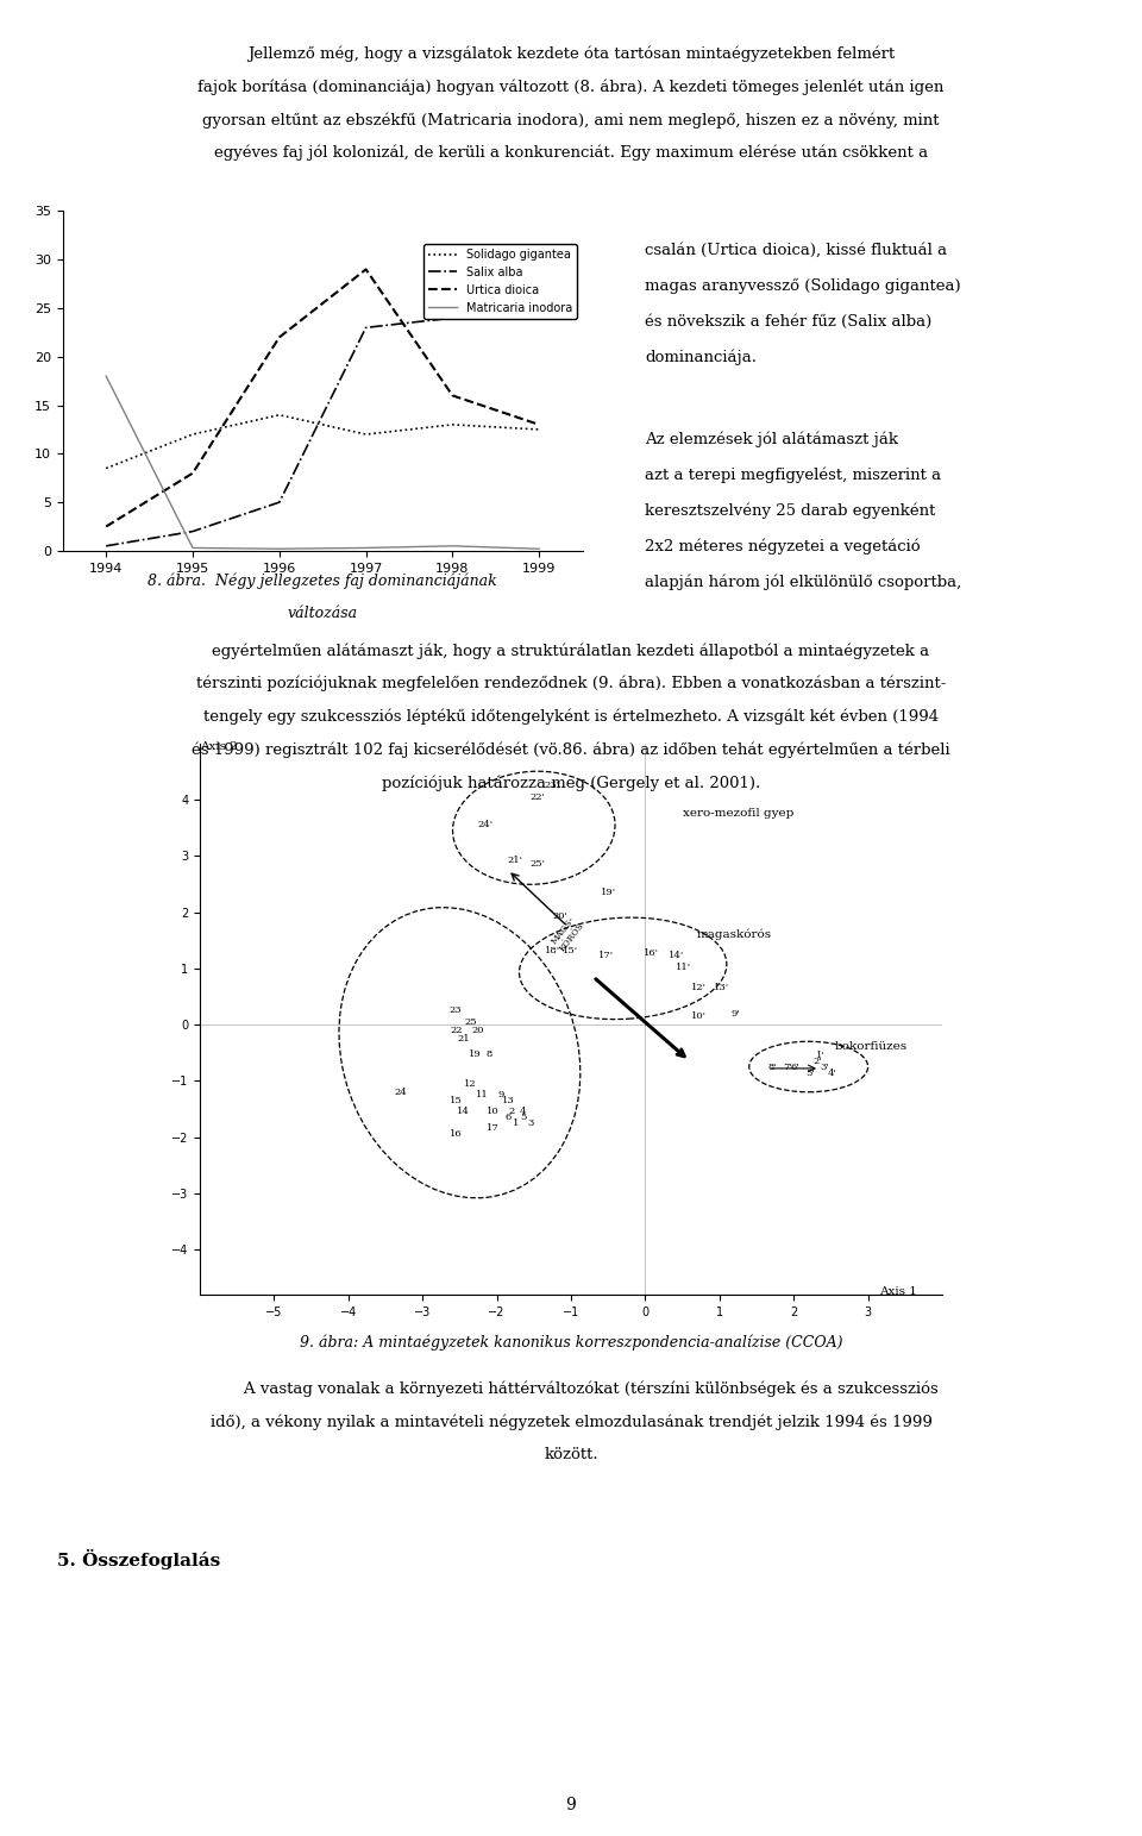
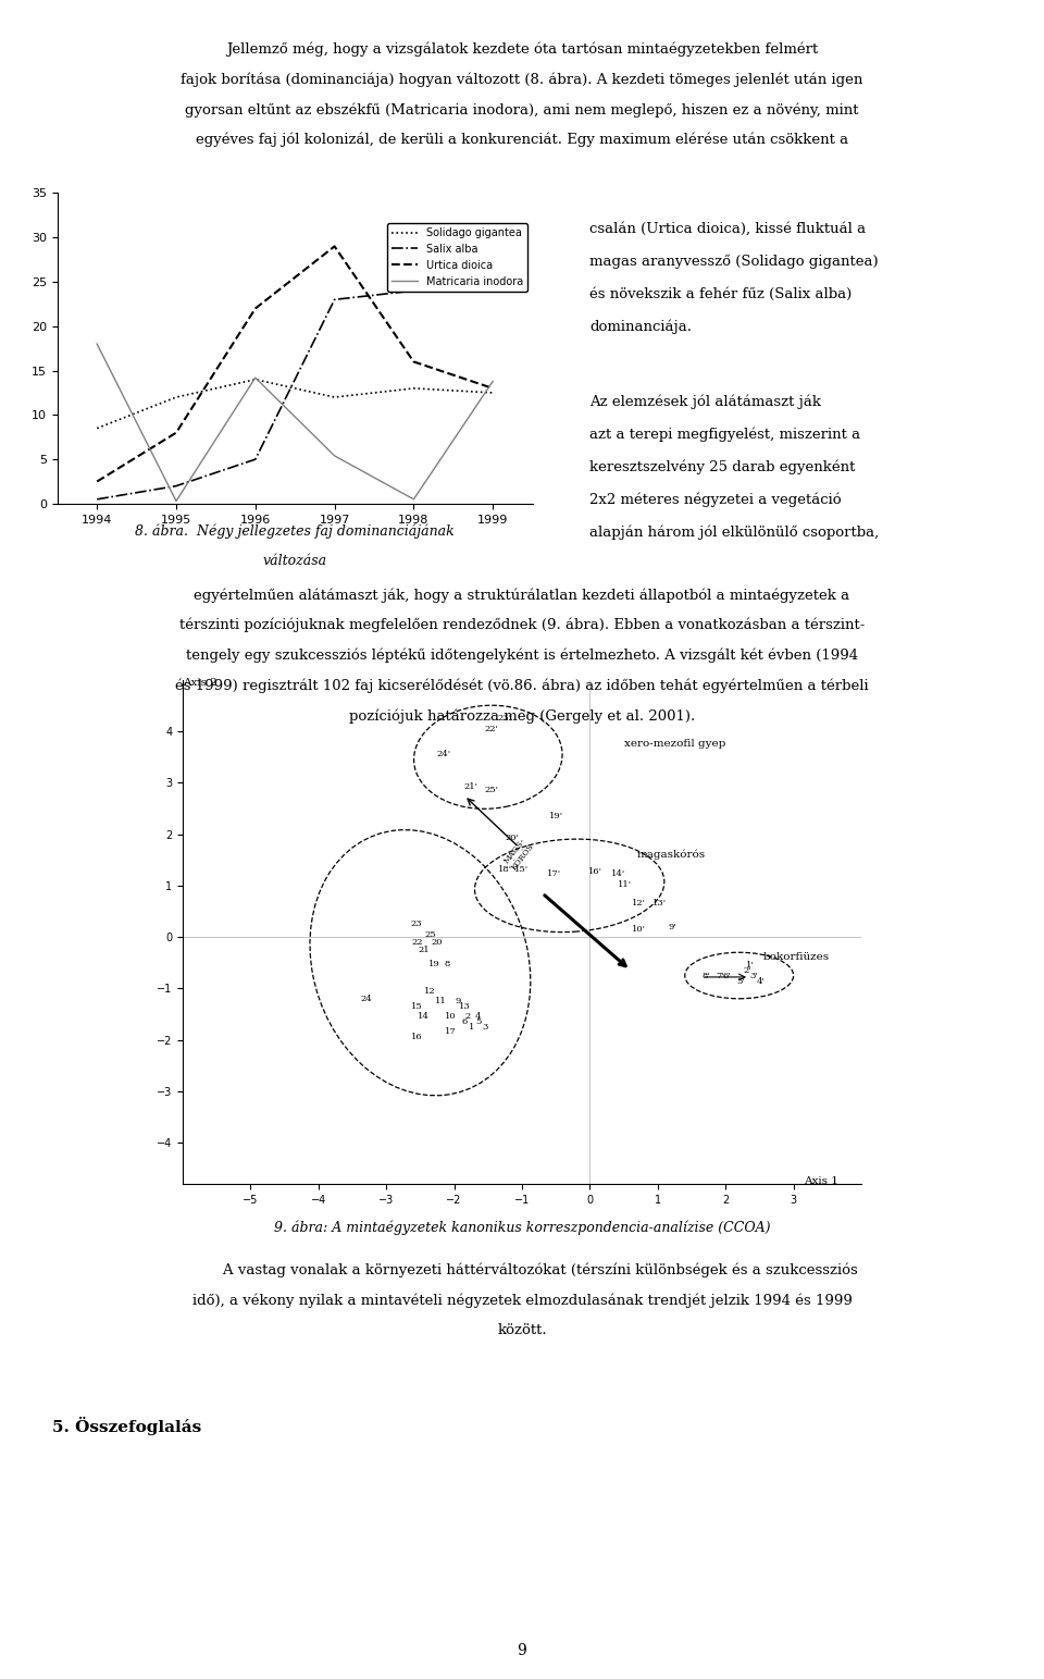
Matricaria inodora/1996: 0.2 -> 14.2
Matricaria inodora/1997: 0.3 -> 5.4
Matricaria inodora/1999: 0.2 -> 13.8
